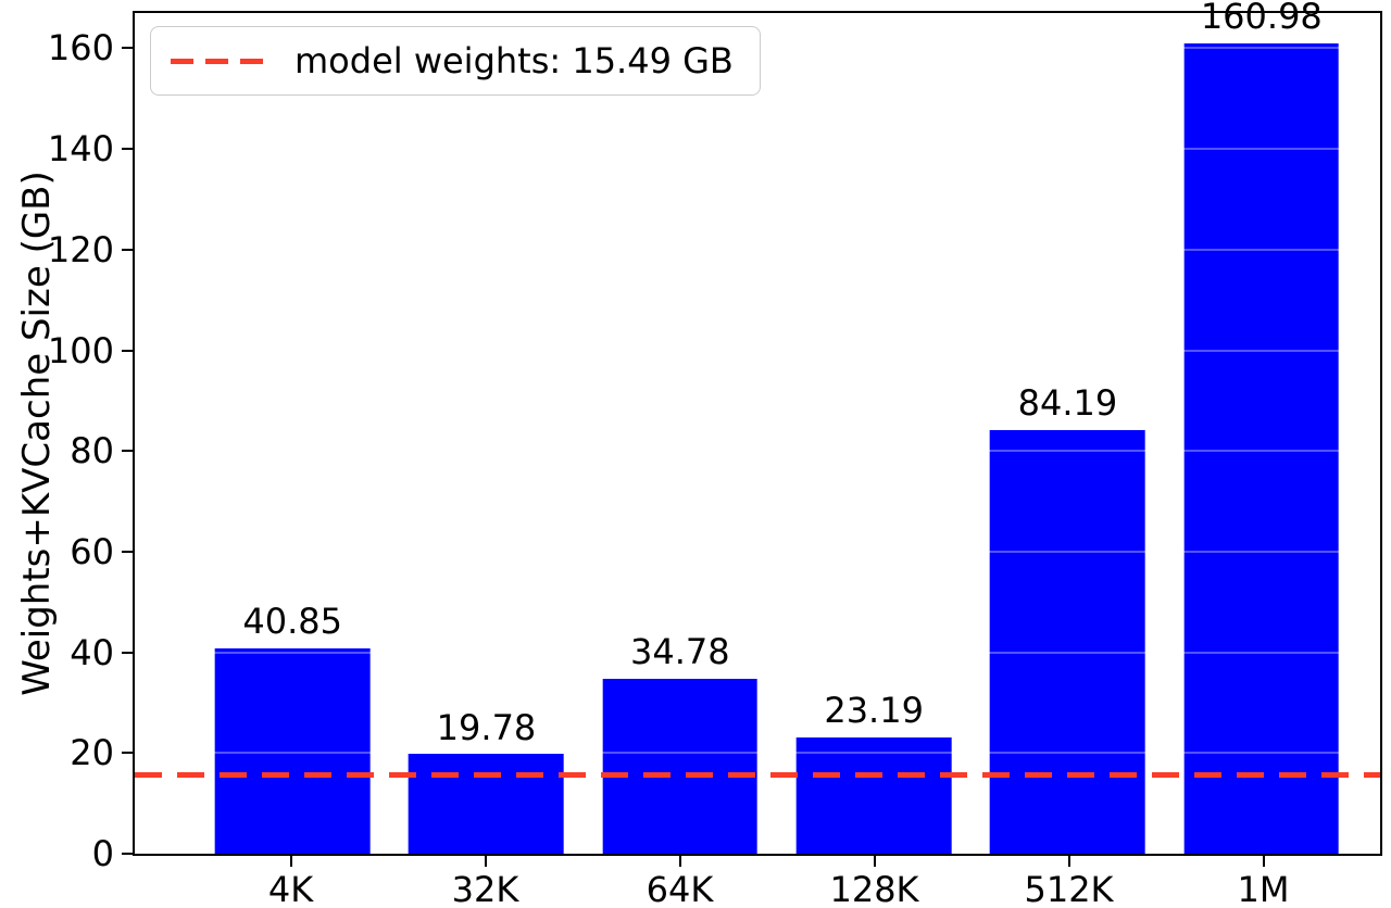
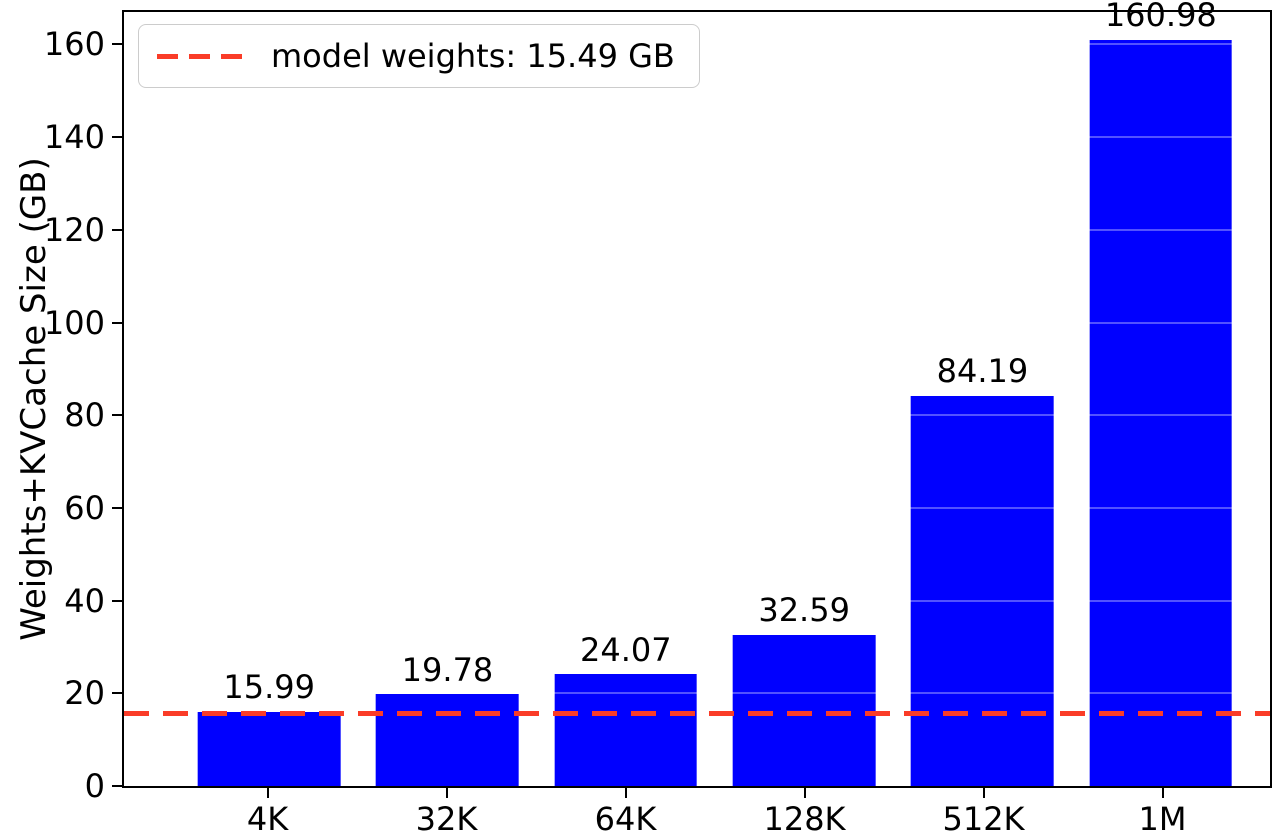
4K: 40.85 -> 15.99
64K: 34.78 -> 24.07
128K: 23.19 -> 32.59
